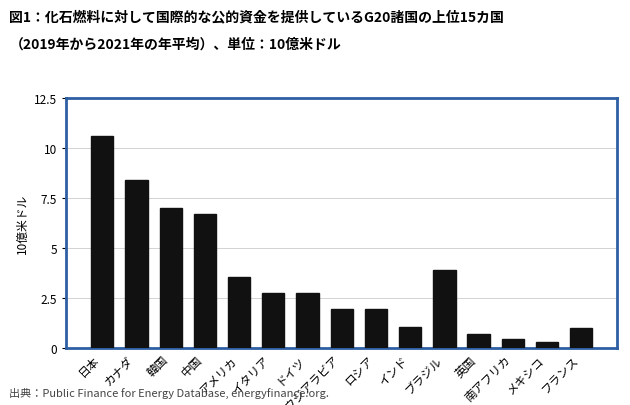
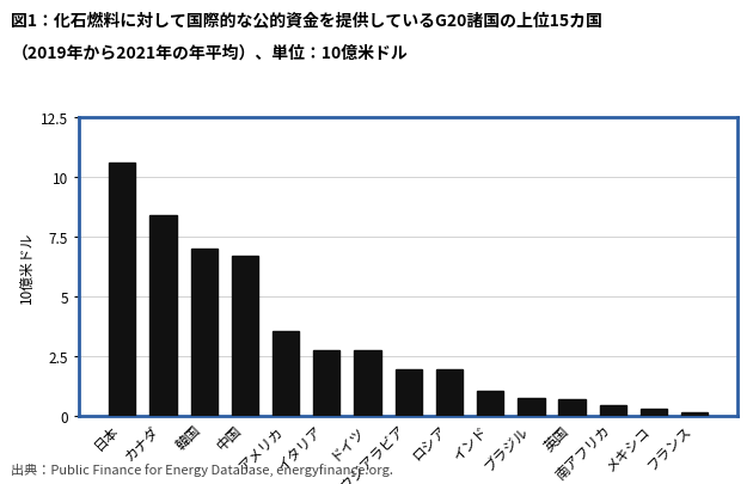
ブラジル: 3.9 -> 0.8
フランス: 1.0 -> 0.2
